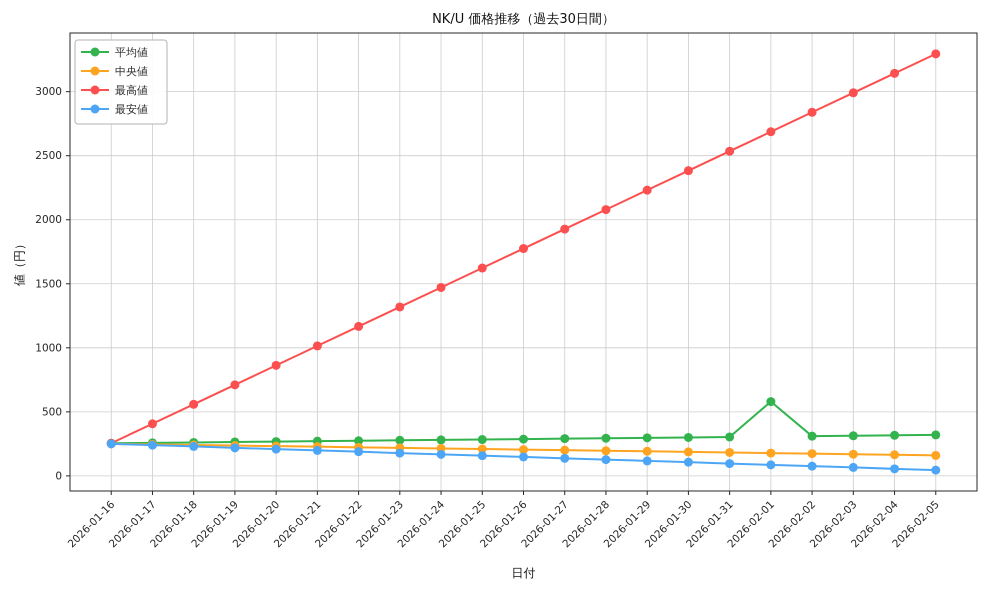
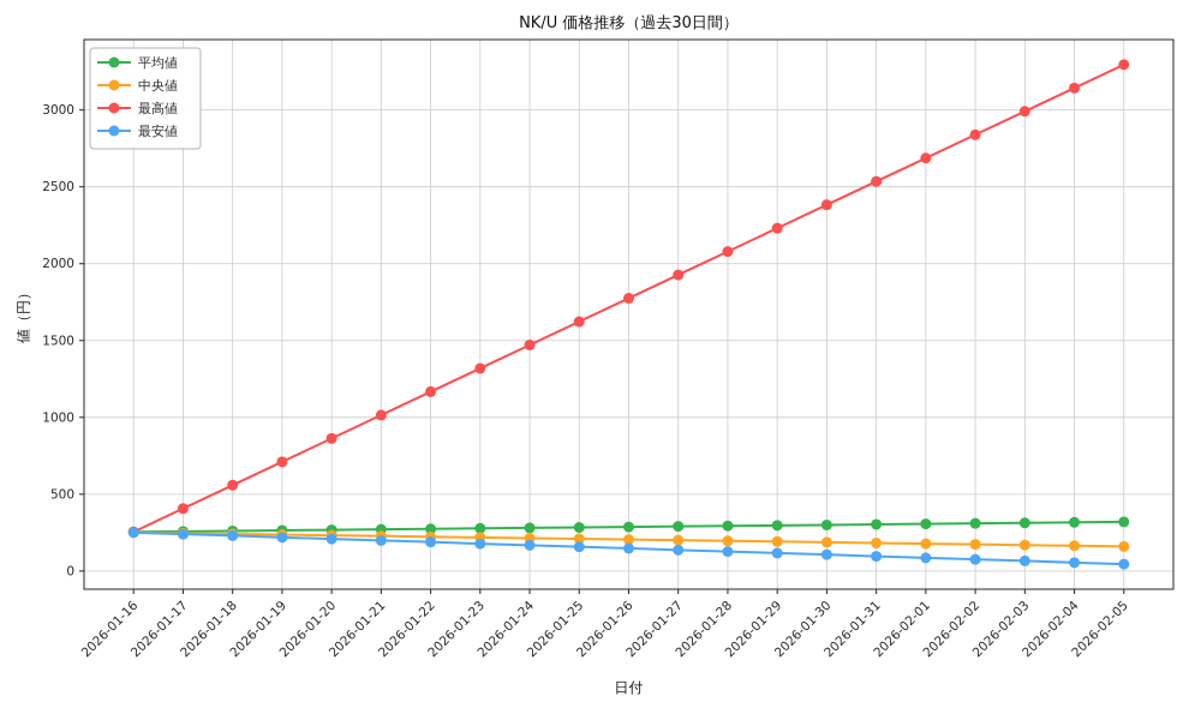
平均値/2026-02-01: 580 -> 310
